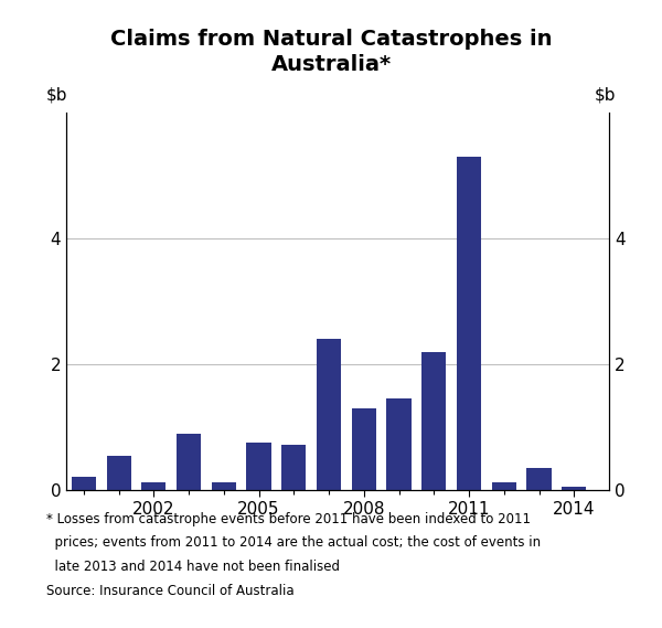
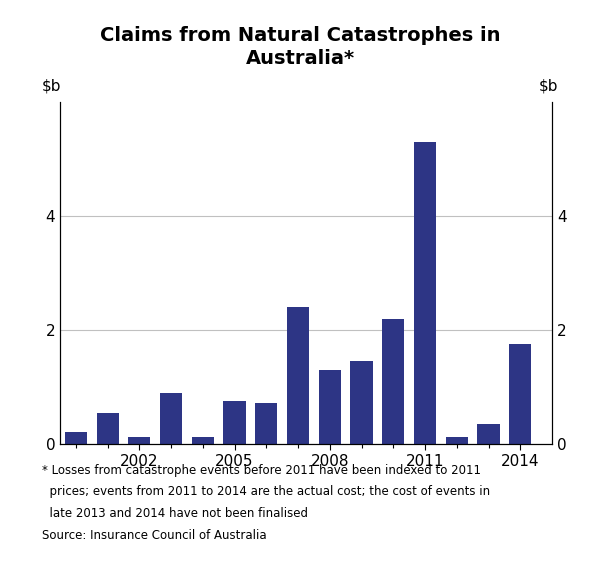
2014: 0.05 -> 1.76
